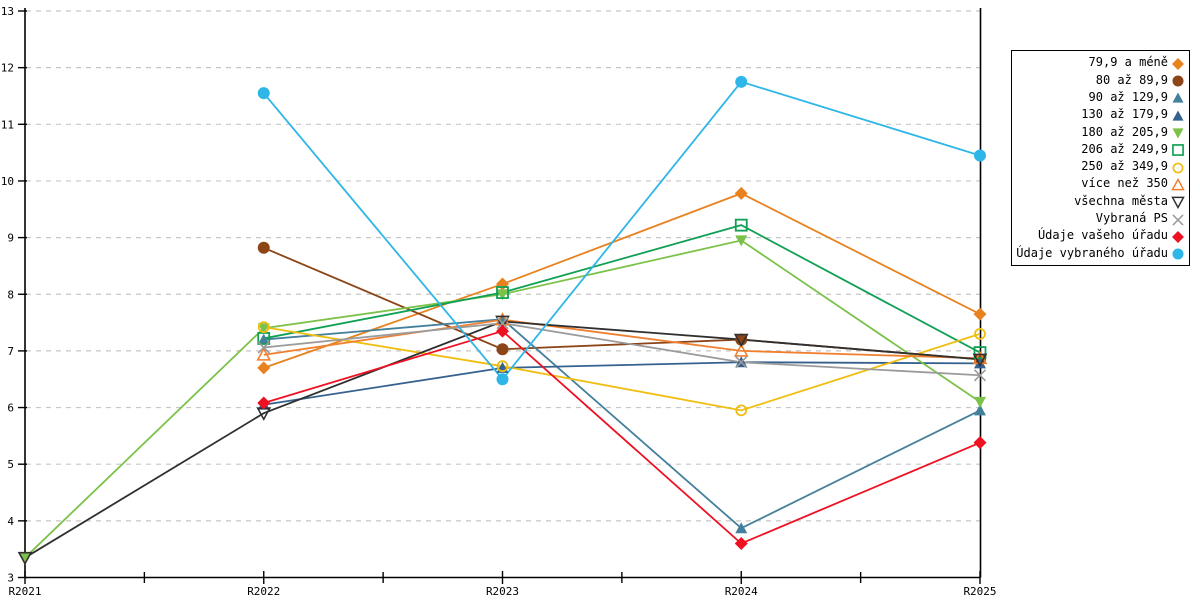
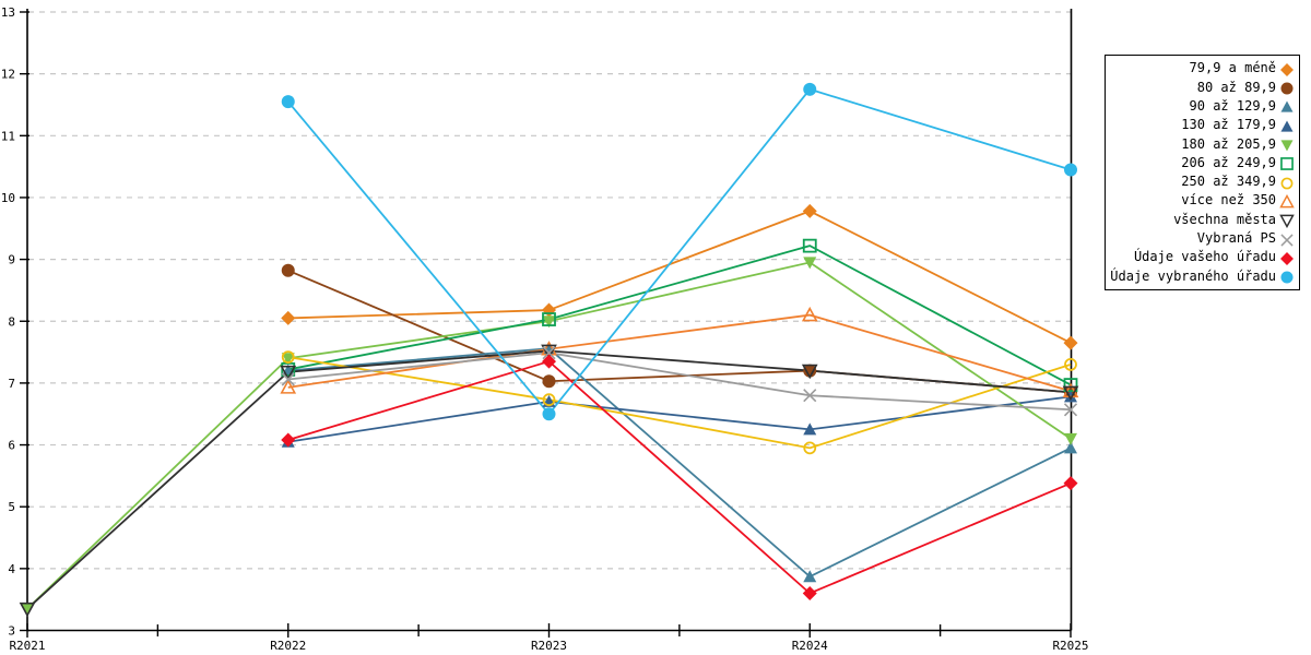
79,9 a méně/R2022: 6.7 -> 8.1
všechna města/R2022: 5.9 -> 7.2
130 až 179,9/R2024: 6.8 -> 6.2
více než 350/R2024: 7.0 -> 8.1
